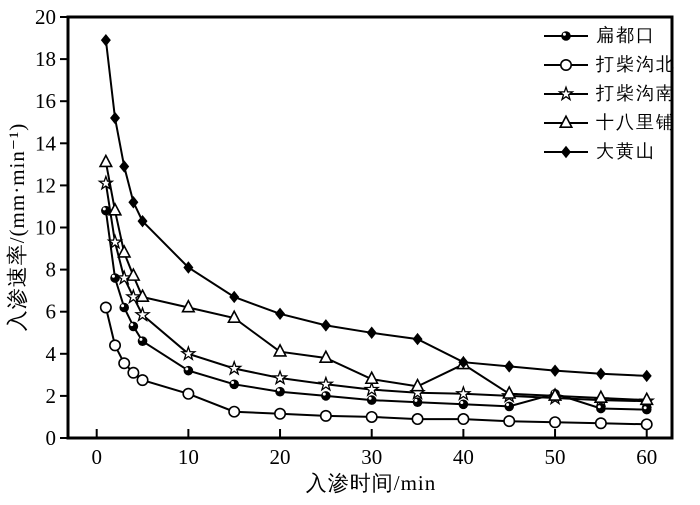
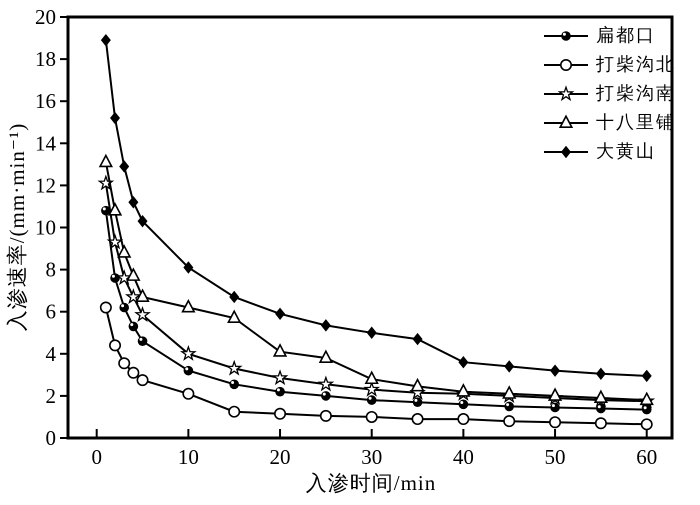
十八里铺/40: 3.5 -> 2.2
扁都口/50: 2.1 -> 1.4
